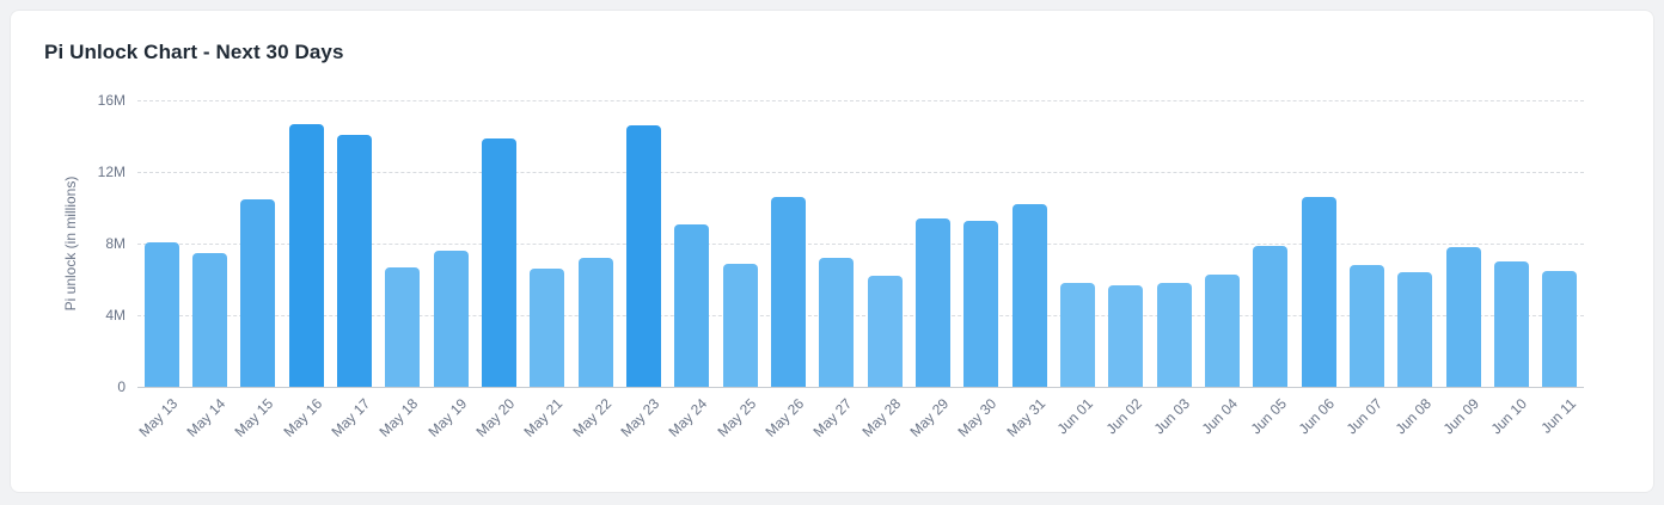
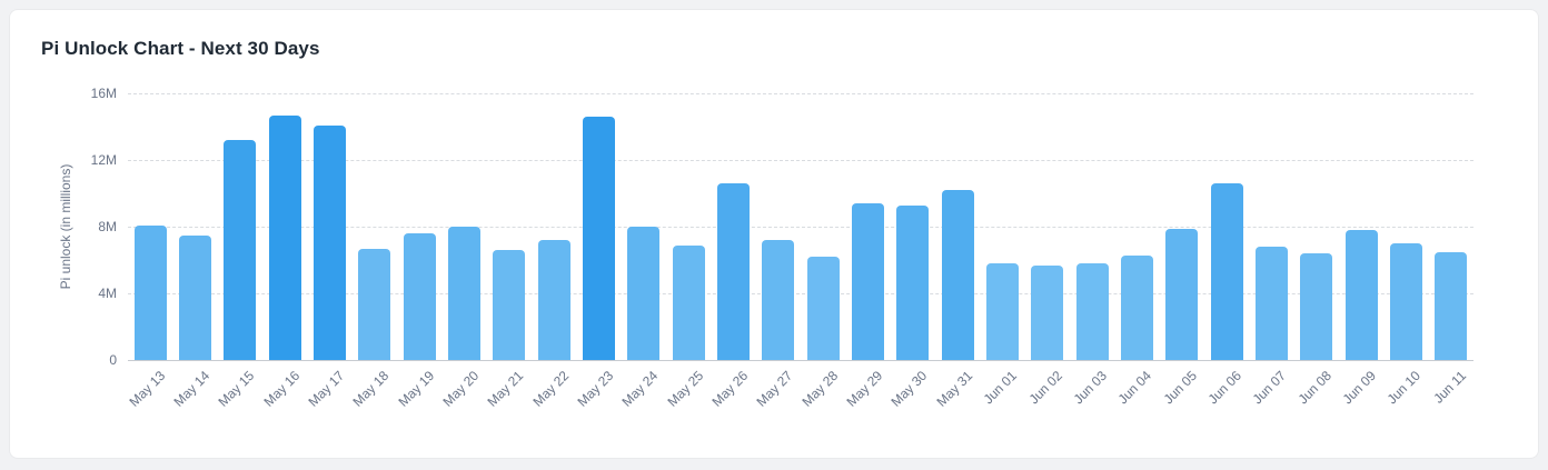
May 15: 10.5M -> 13.2M
May 20: 13.9M -> 8.0M
May 24: 9.1M -> 8.0M
